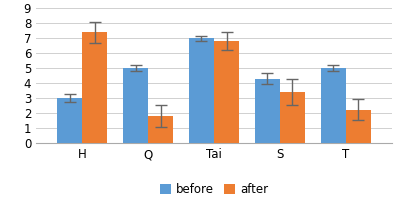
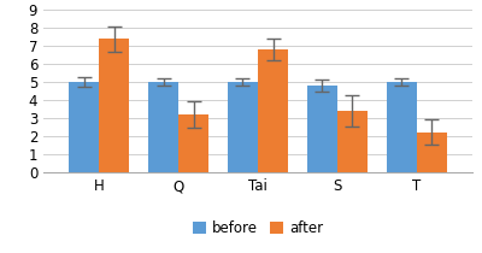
before/H: 3.0 -> 5.0
after/Q: 1.8 -> 3.2
before/Tai: 7.0 -> 5.0
before/S: 4.3 -> 4.8
